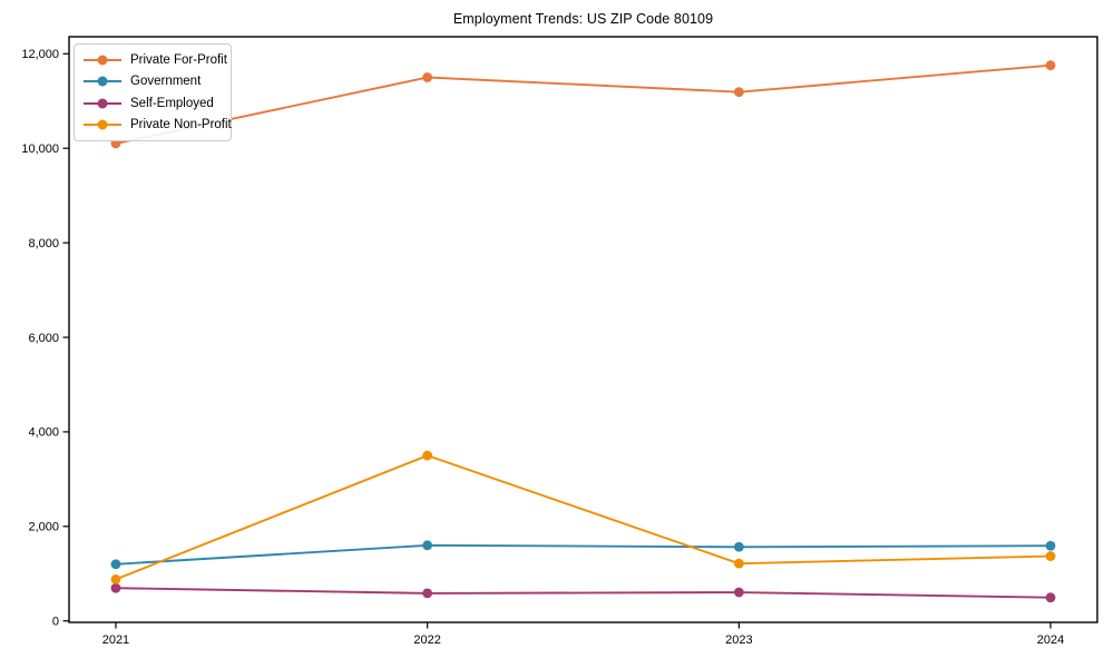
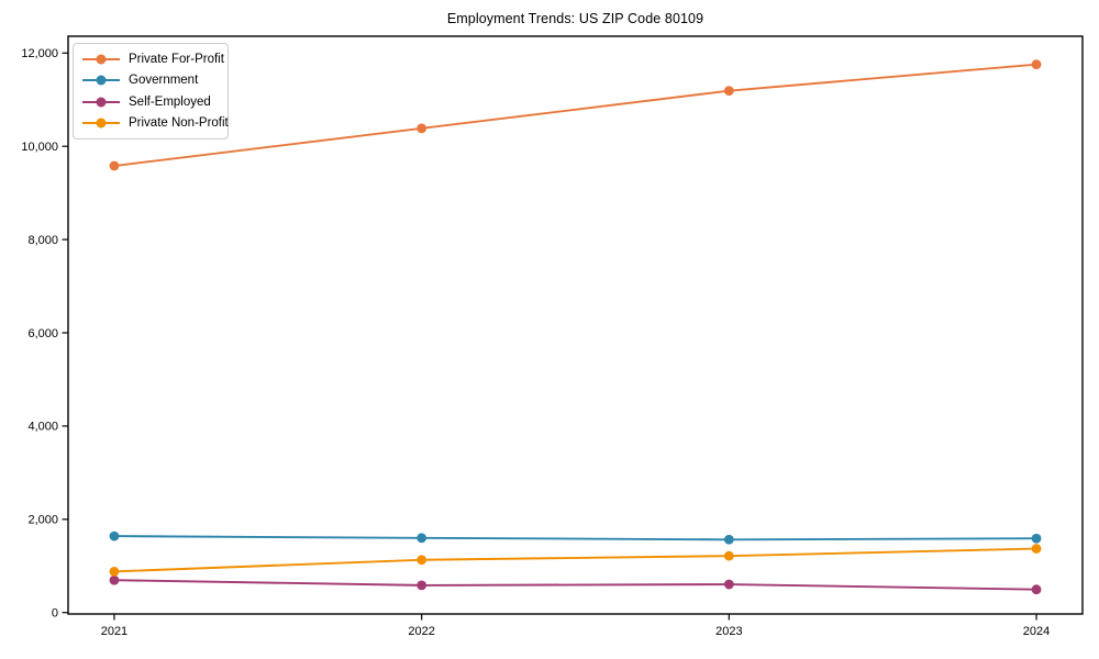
Private For-Profit/2021: 10100 -> 9600
Government/2021: 1200 -> 1600
Private For-Profit/2022: 11500 -> 10400
Private Non-Profit/2022: 3500 -> 1100
